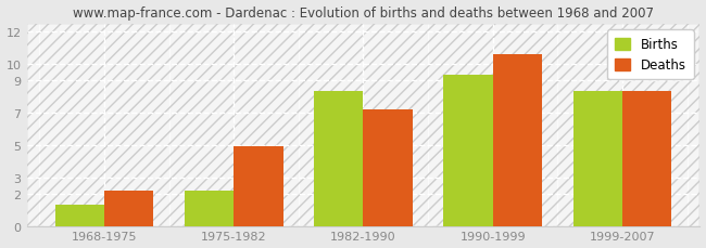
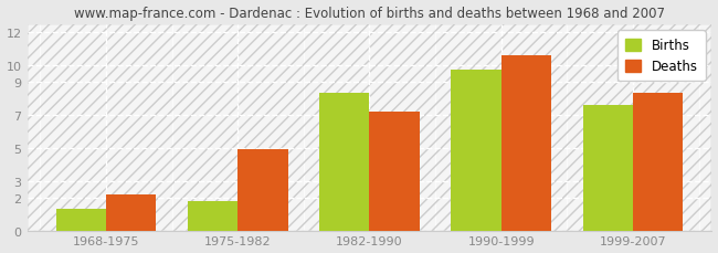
Births/1975-1982: 2.2 -> 1.8
Births/1990-1999: 9.3 -> 9.7
Births/1999-2007: 8.3 -> 7.6
